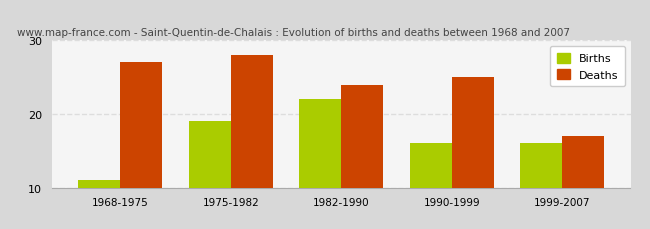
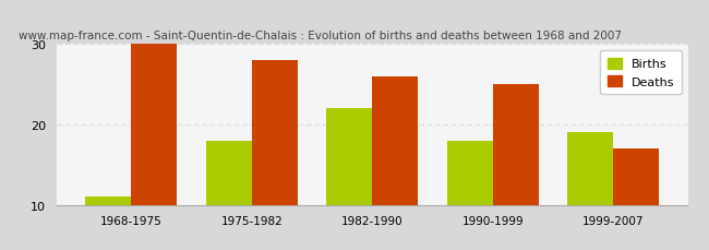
Deaths/1968-1975: 27 -> 30
Births/1975-1982: 19 -> 18
Deaths/1982-1990: 24 -> 26
Births/1990-1999: 16 -> 18
Births/1999-2007: 16 -> 19
